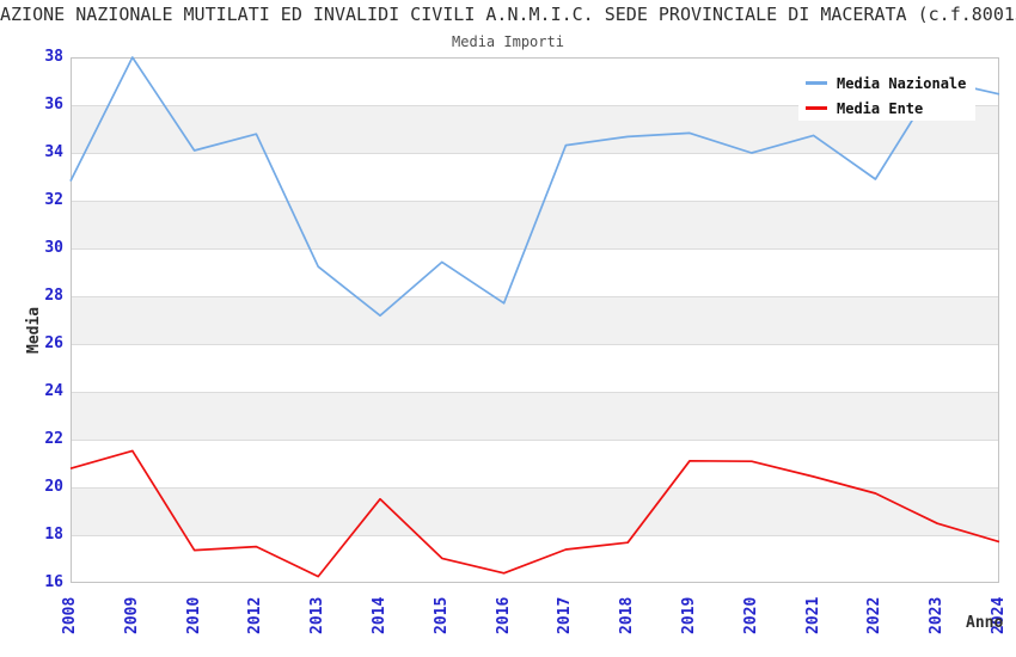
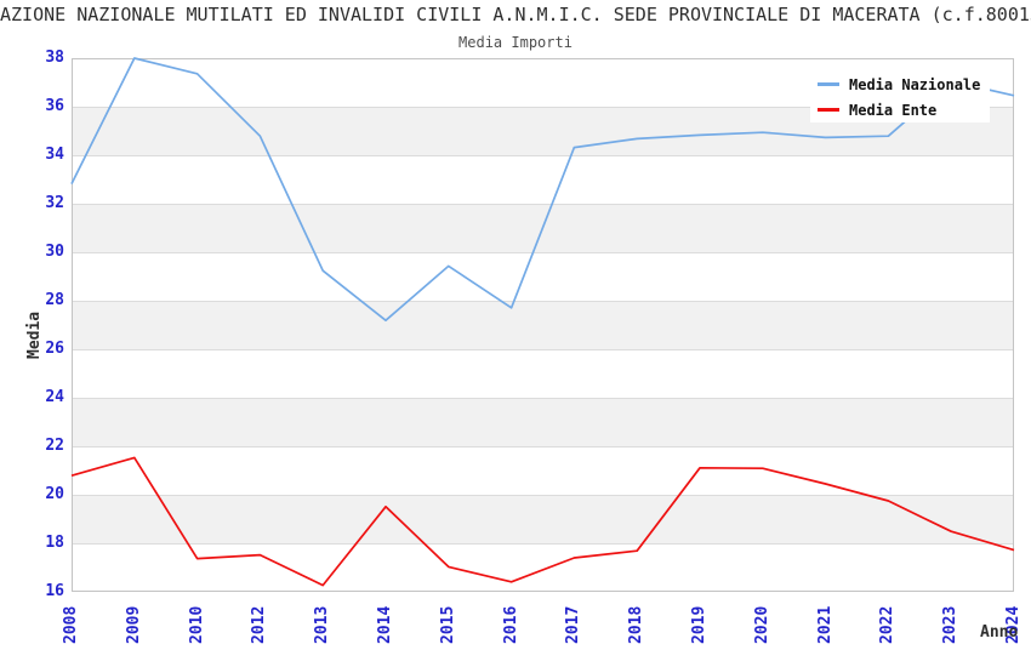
Media Nazionale/2010: 34.1 -> 37.4
Media Nazionale/2020: 34.0 -> 34.9
Media Nazionale/2022: 32.9 -> 34.8
